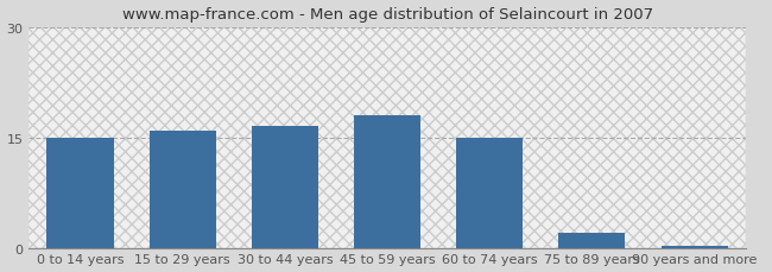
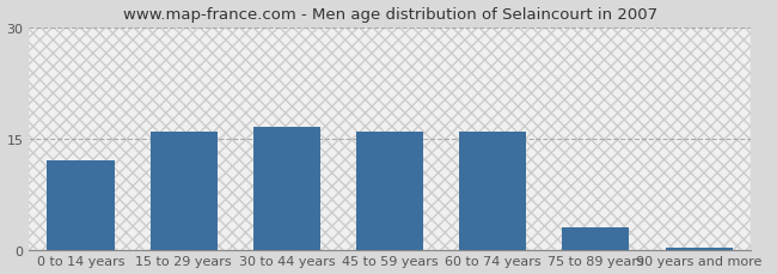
0 to 14 years: 15.0 -> 12.0
45 to 59 years: 18.0 -> 16.0
60 to 74 years: 15.0 -> 16.0
75 to 89 years: 2.0 -> 3.0
